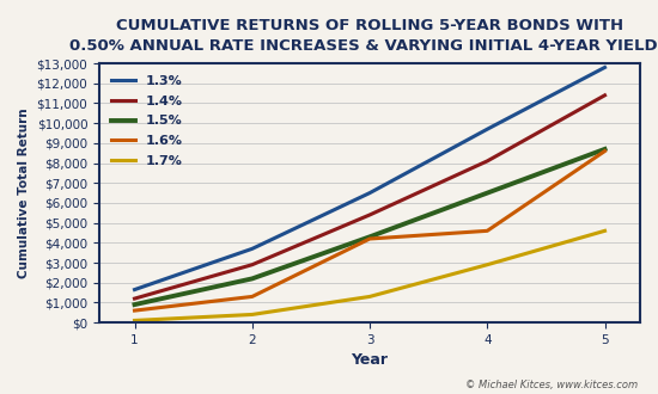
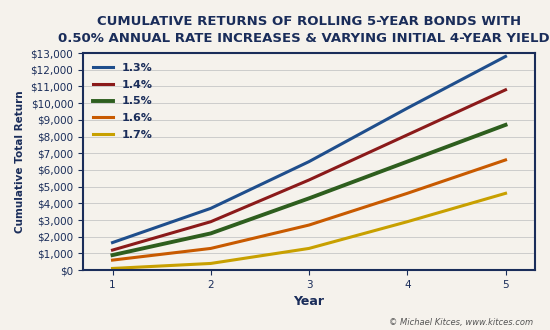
1.6%/3: $4,200 -> $2,700
1.4%/5: $11,400 -> $10,800
1.6%/5: $8,600 -> $6,600
